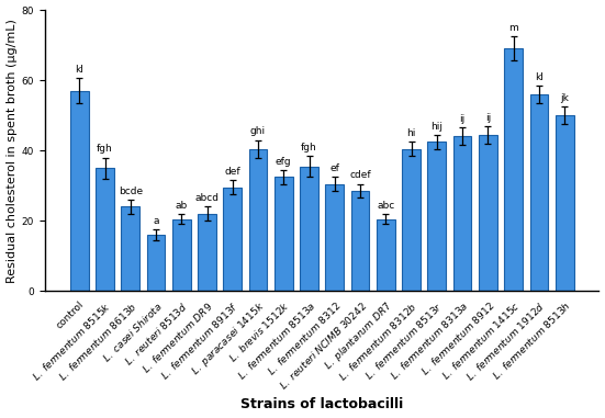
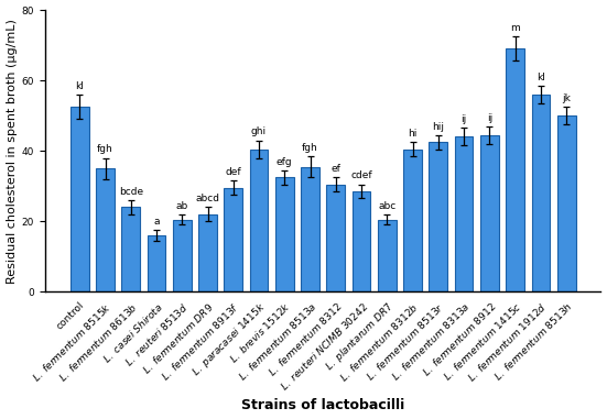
control: 57.0 -> 52.5
